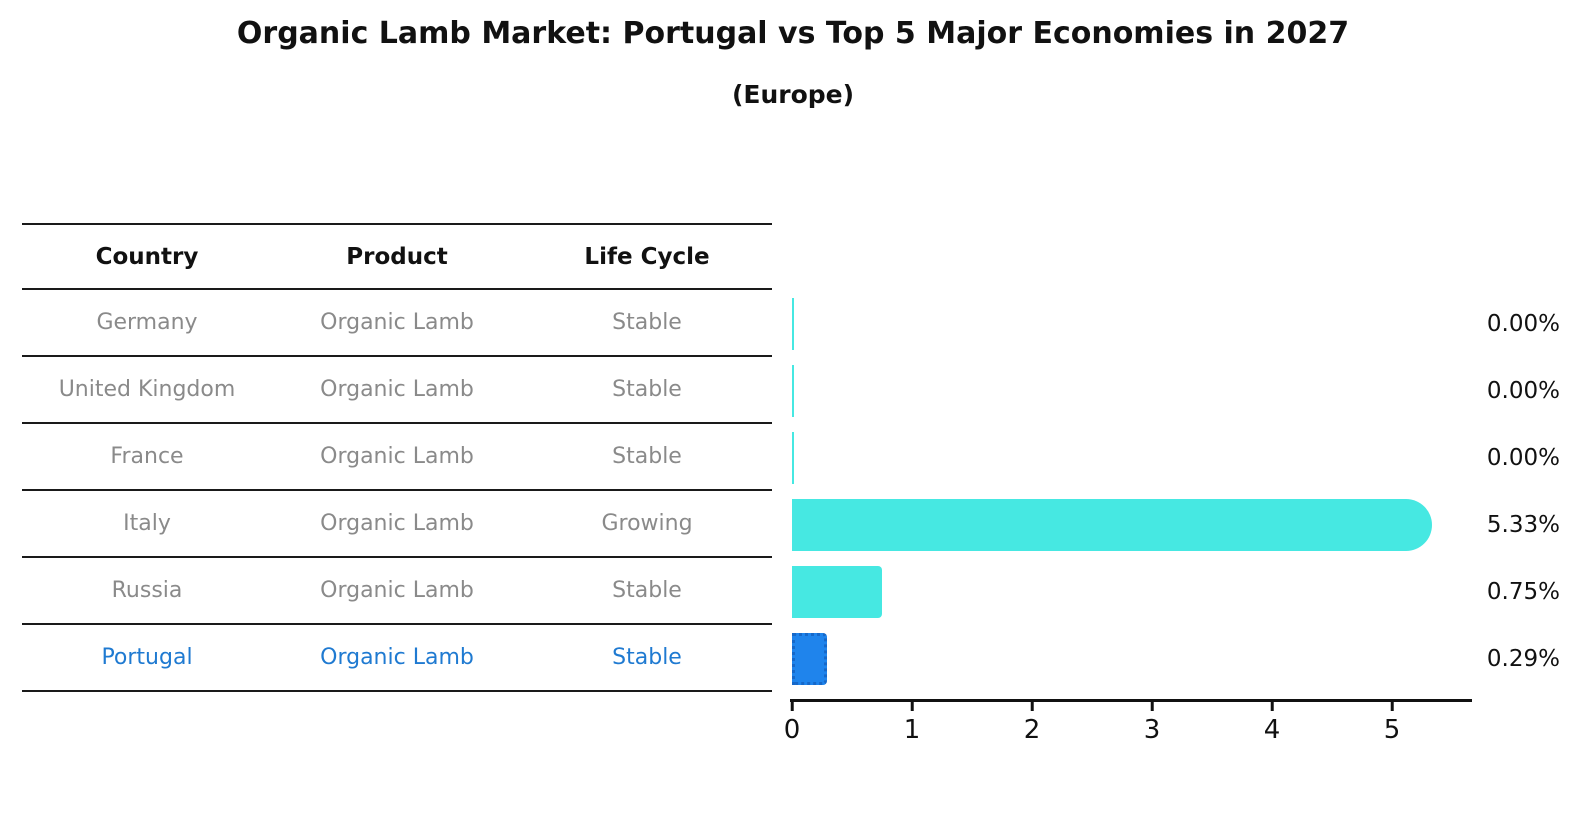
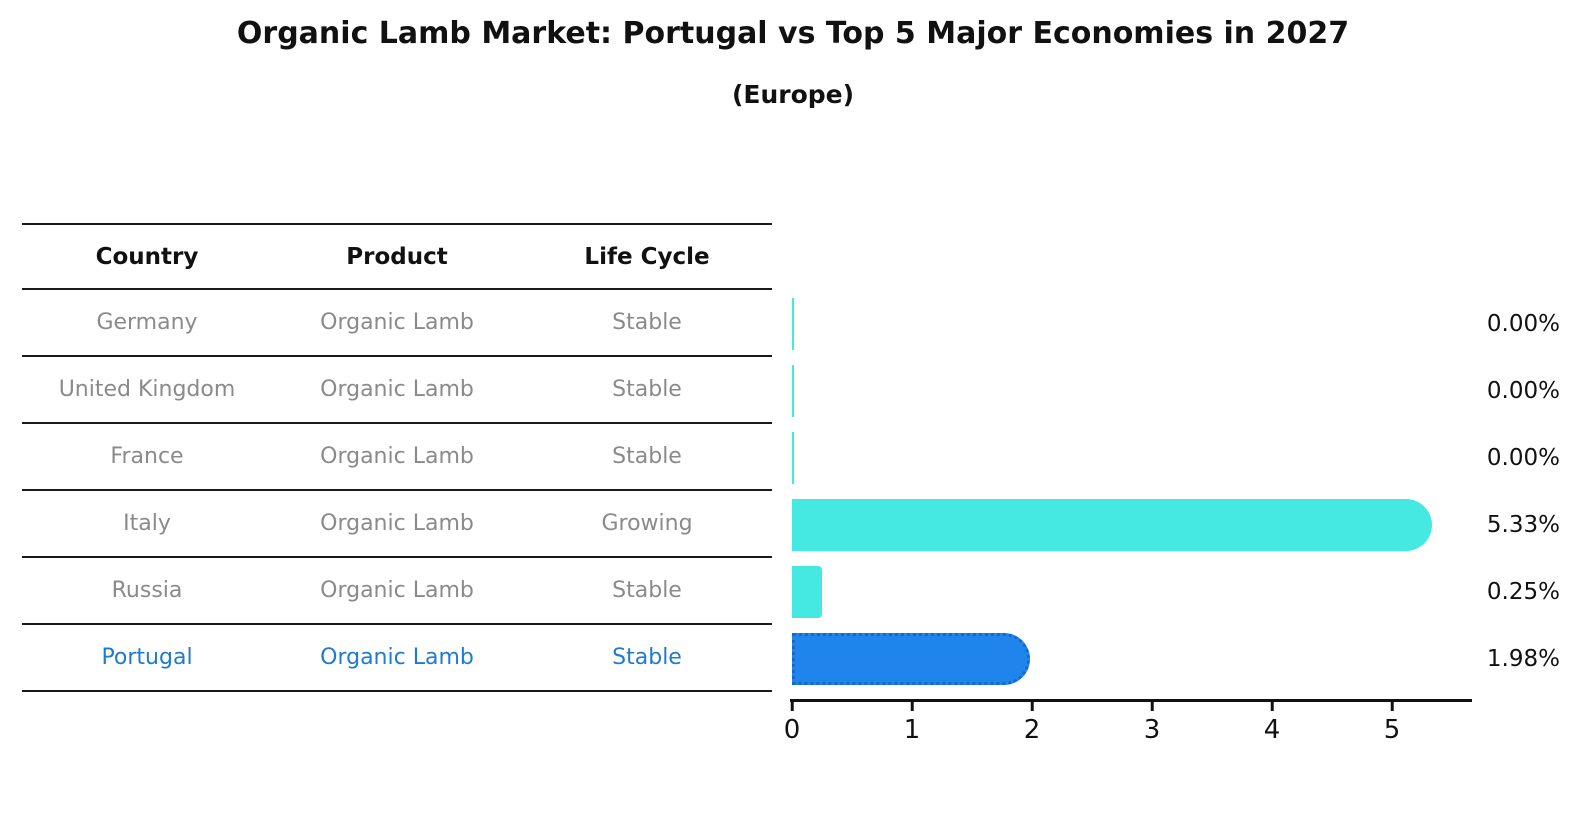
Russia: 0.75% -> 0.25%
Portugal: 0.29% -> 1.98%
